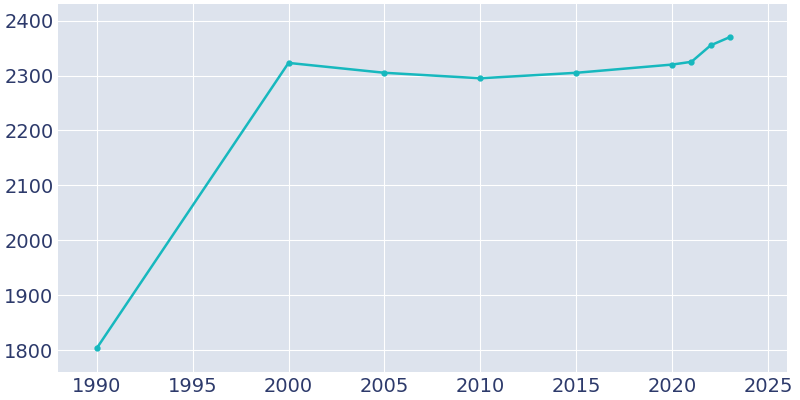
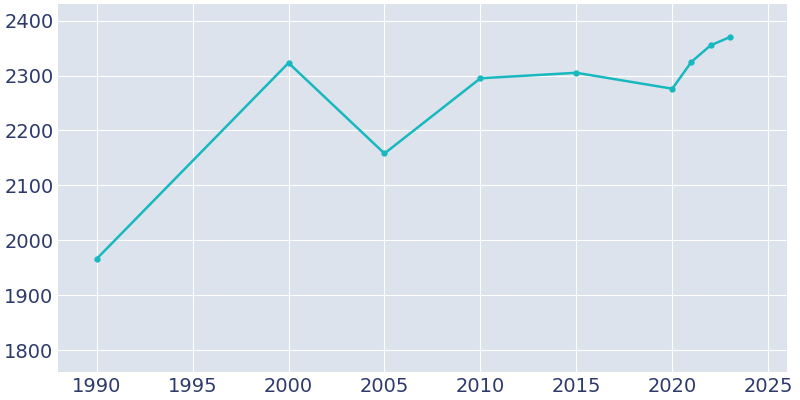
1990: 1803 -> 1966
2005: 2305 -> 2158
2020: 2320 -> 2276
